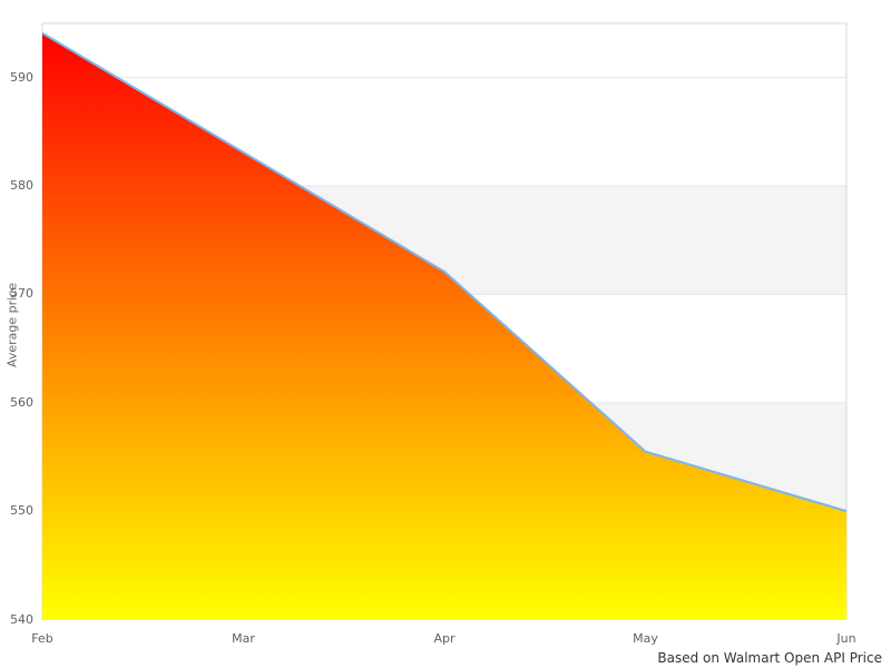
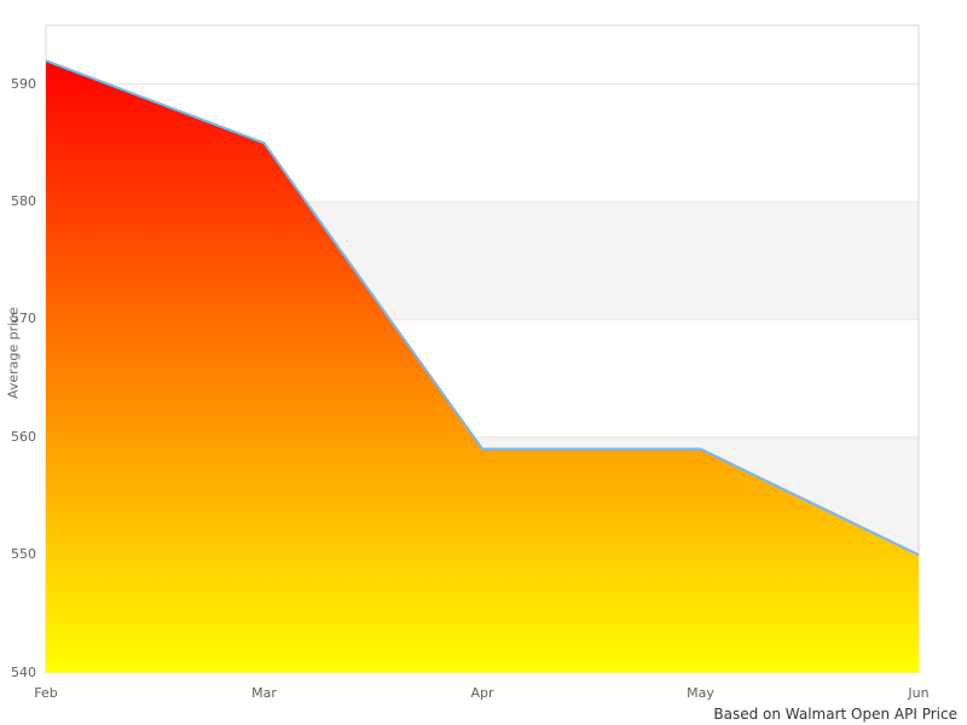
Feb: 594 -> 592
Mar: 583 -> 585
Apr: 572 -> 559
May: 556 -> 559
